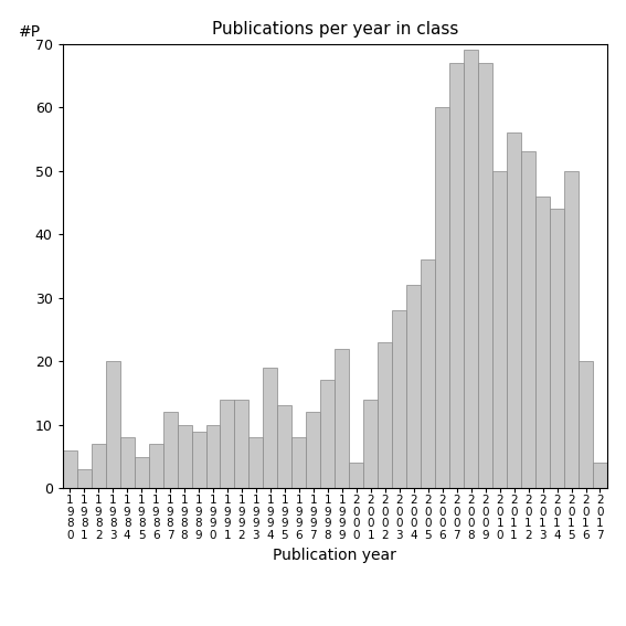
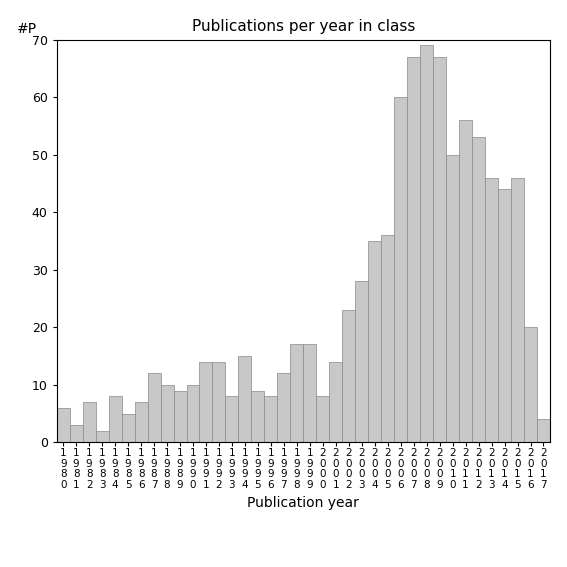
1 9 8 3: 20 -> 2
1 9 9 4: 19 -> 15
1 9 9 5: 13 -> 9
1 9 9 9: 22 -> 17
2 0 0 0: 4 -> 8
2 0 0 4: 32 -> 35
2 0 1 5: 50 -> 46
